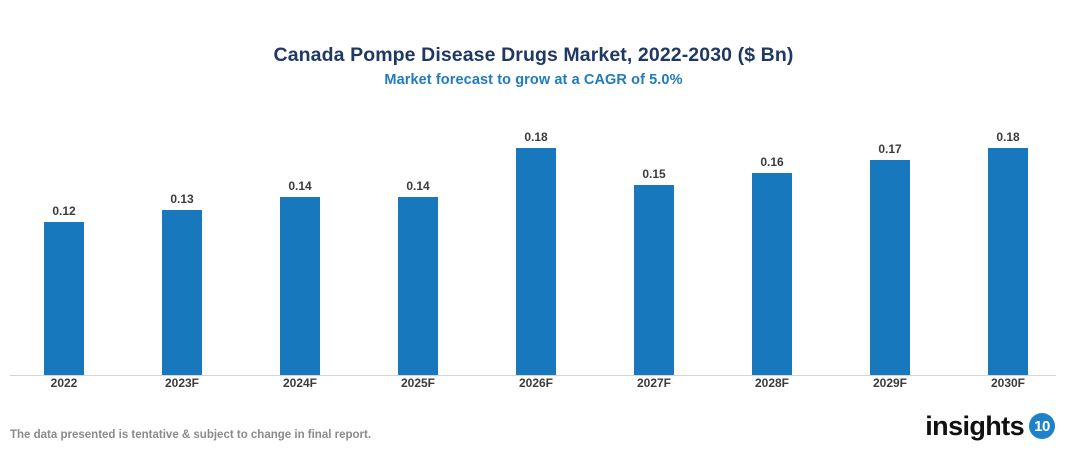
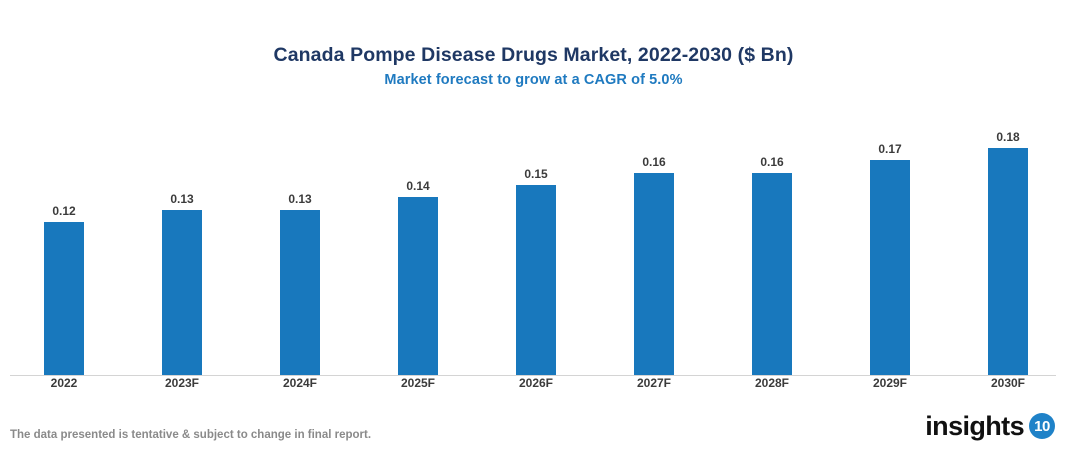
2024F: 0.14 -> 0.13
2026F: 0.18 -> 0.15
2027F: 0.15 -> 0.16
